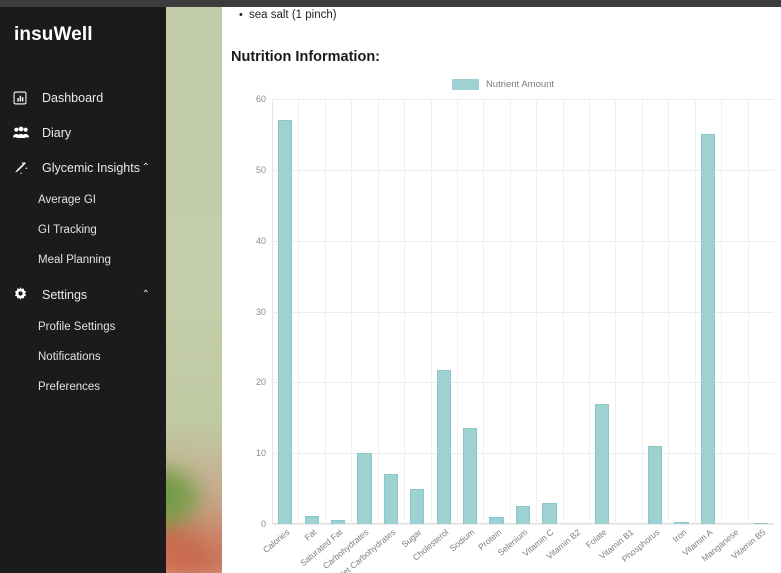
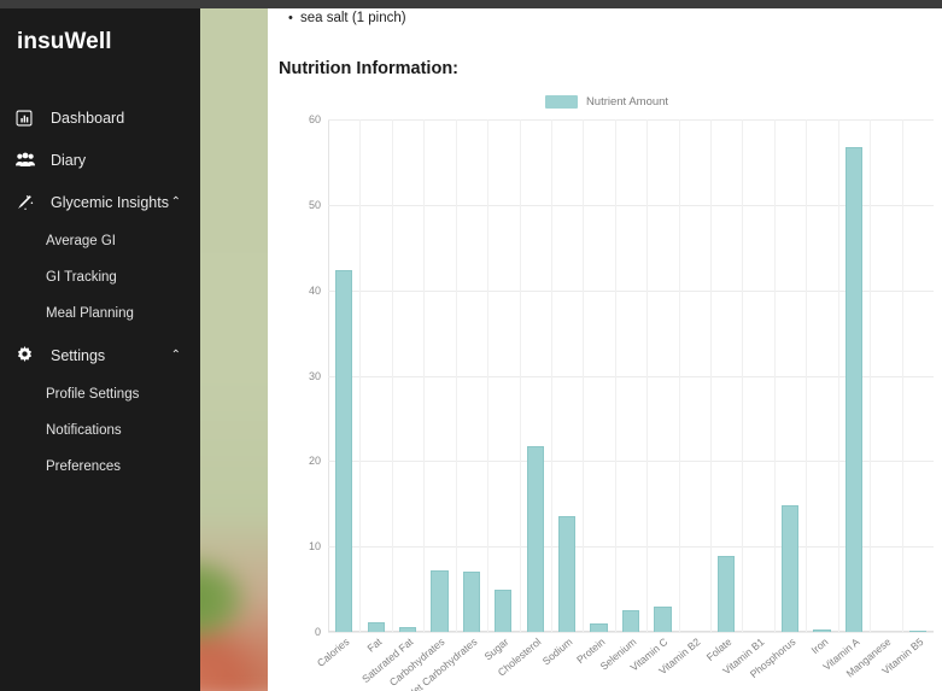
Calories: 57 -> 42
Carbohydrates: 10 -> 7
Folate: 17 -> 9
Phosphorus: 11 -> 15
Vitamin A: 55 -> 57
